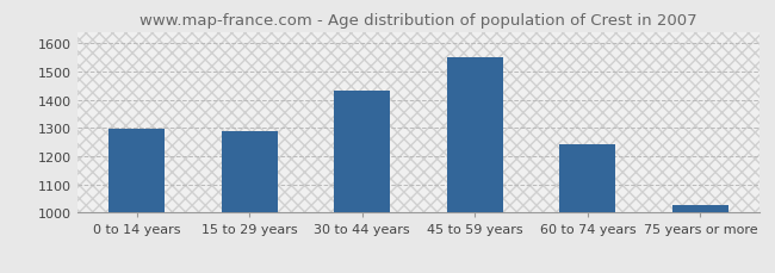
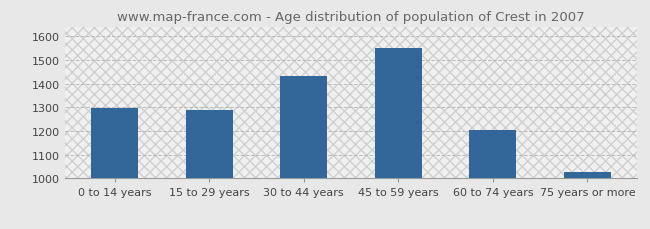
60 to 74 years: 1240 -> 1205
